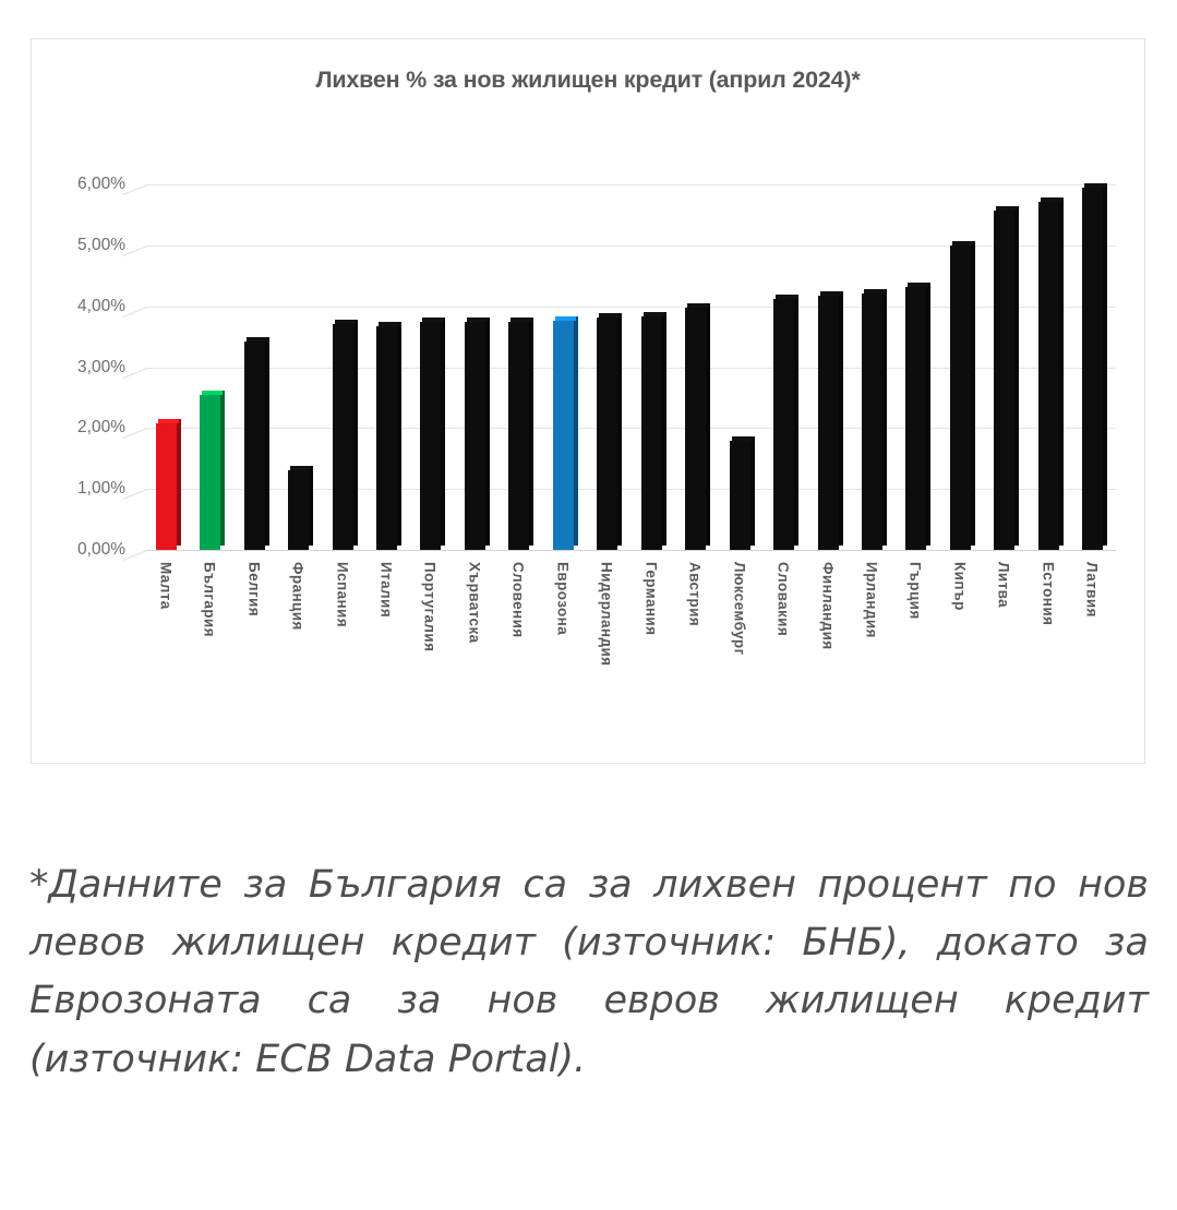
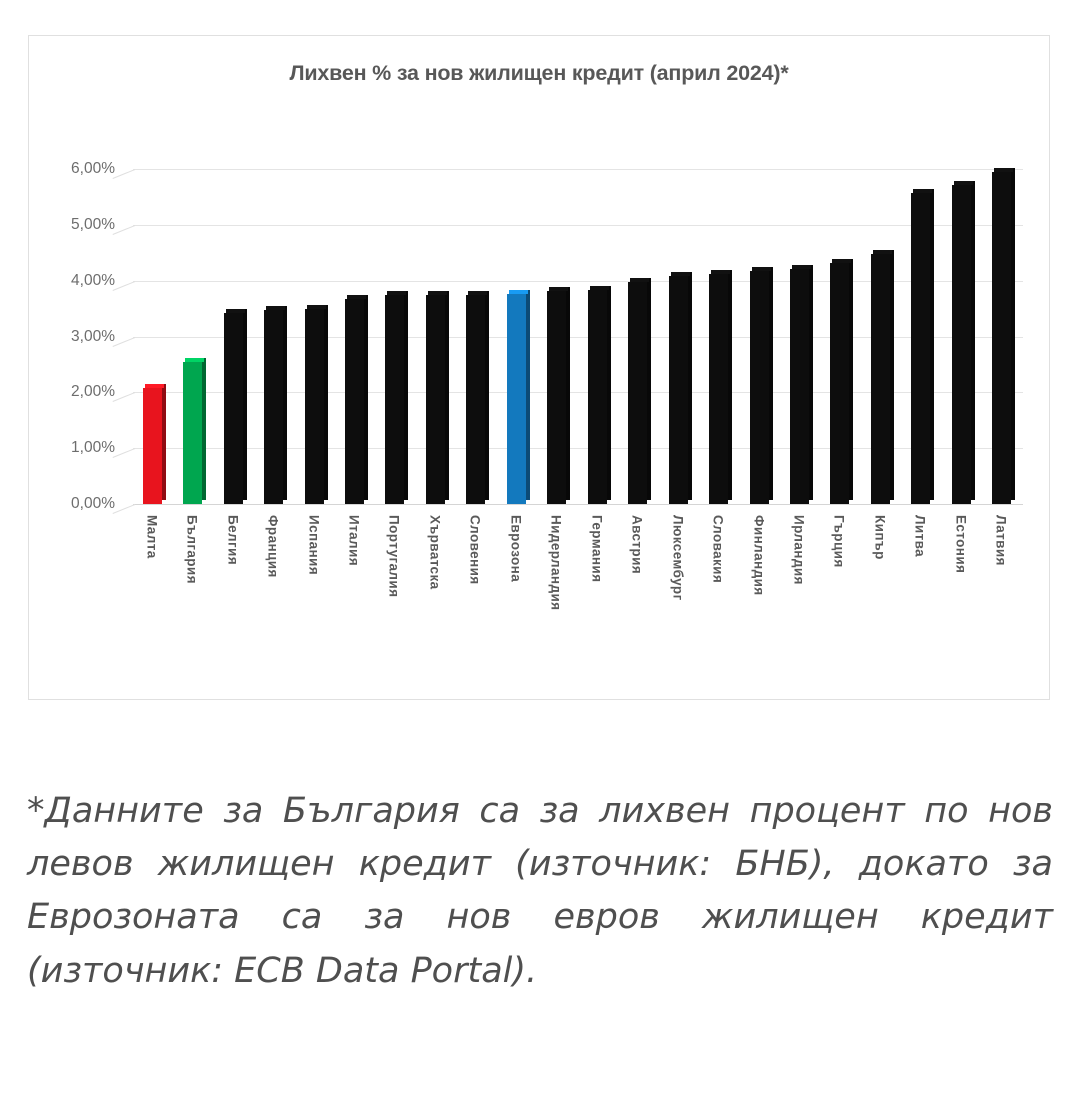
Франция: 1,3% -> 3,5%
Испания: 3,7% -> 3,5%
Люксембург: 1,8% -> 4,1%
Кипър: 5,0% -> 4,5%
